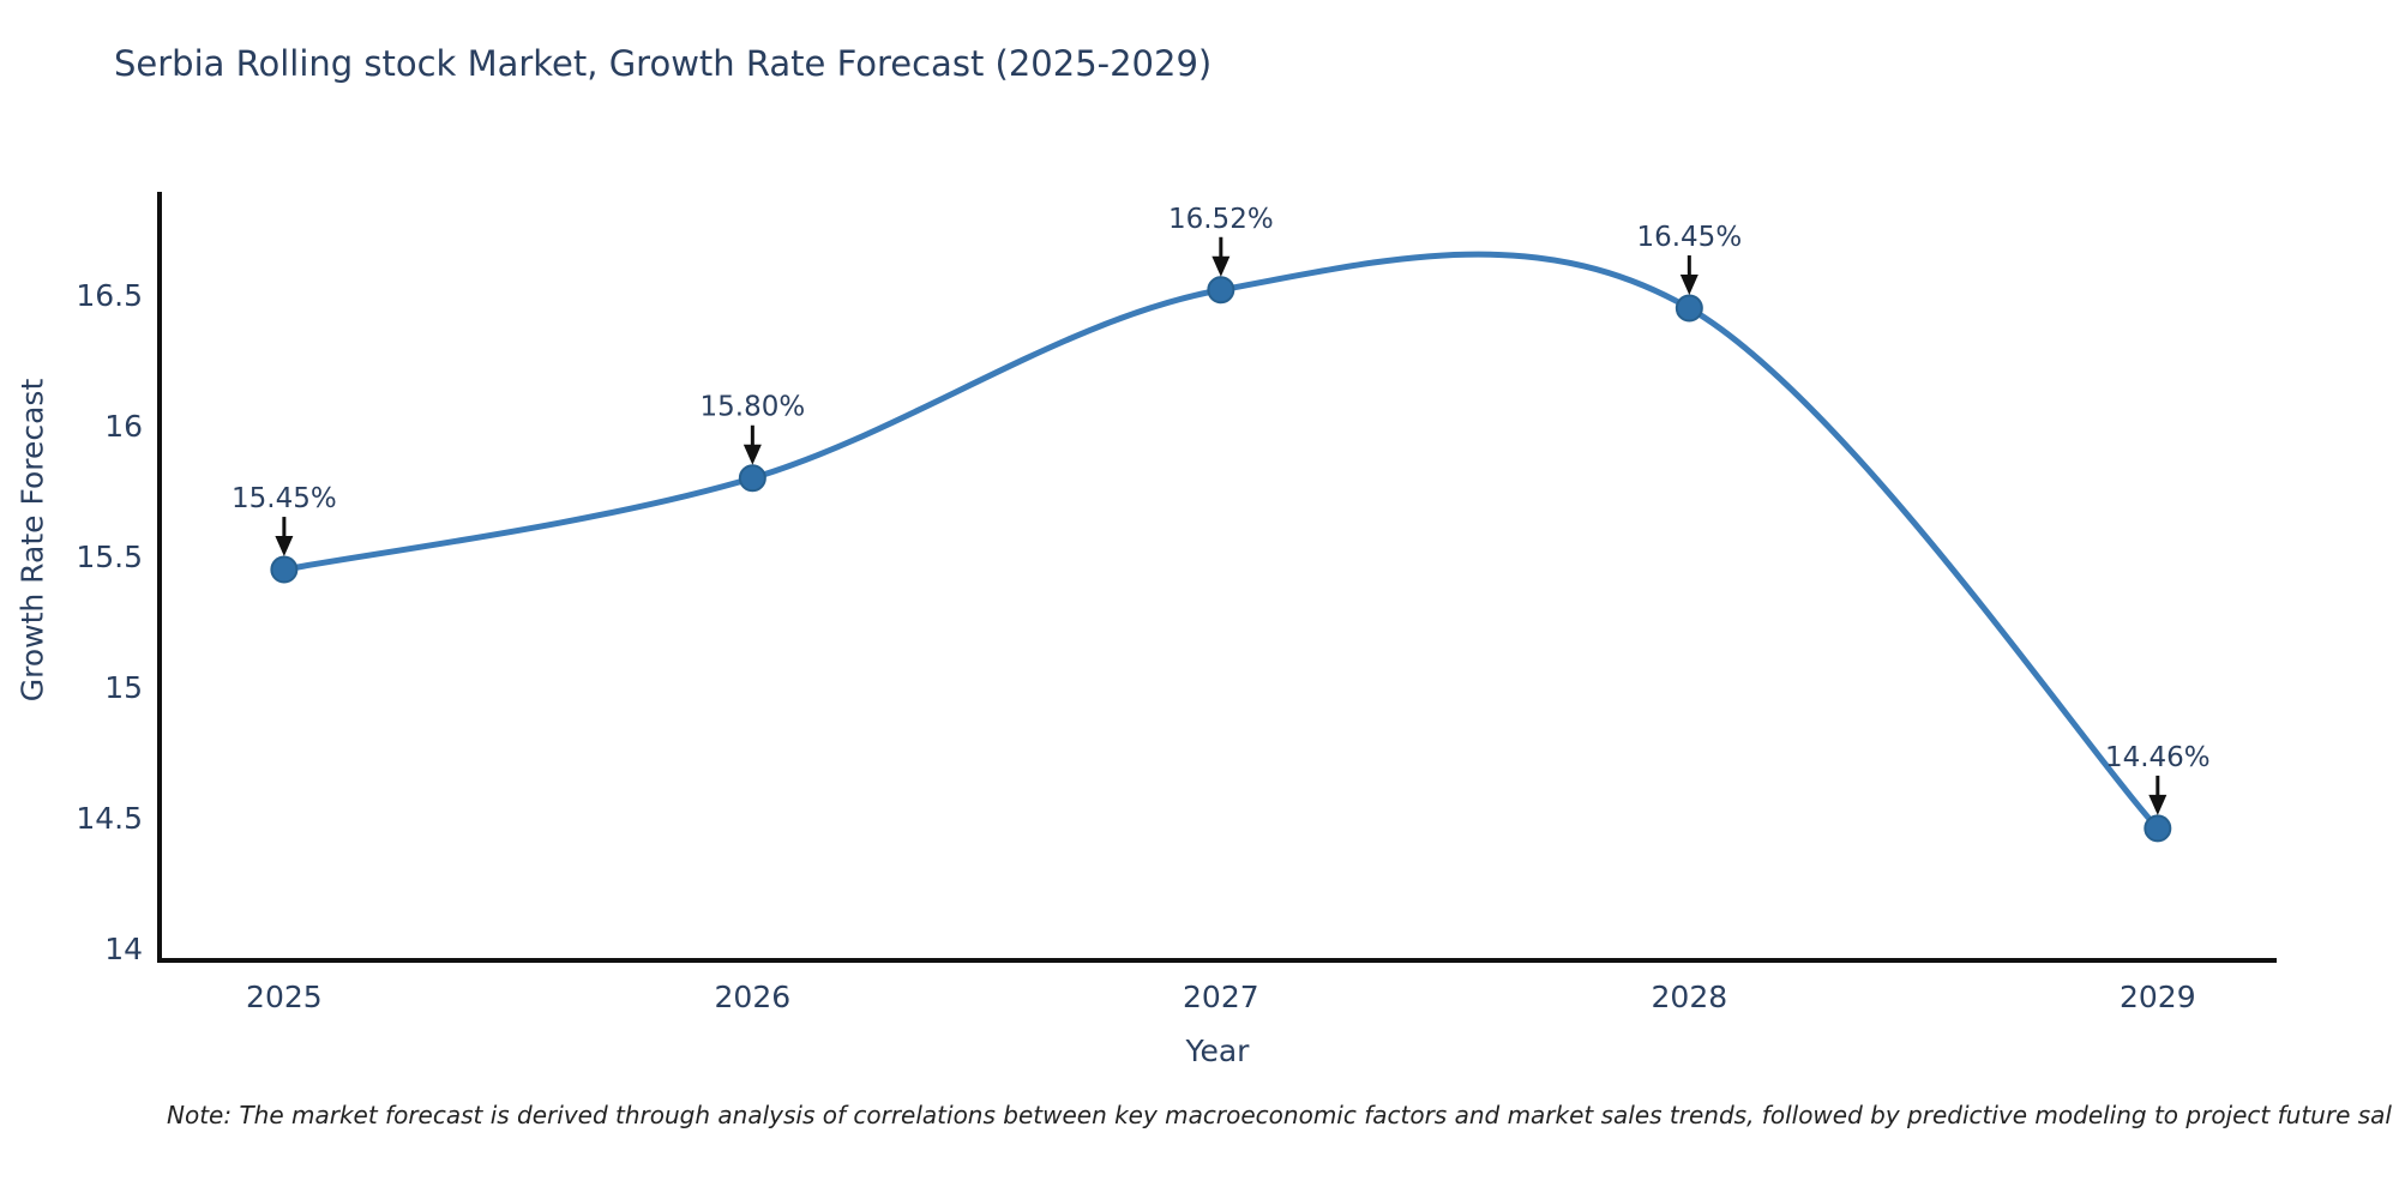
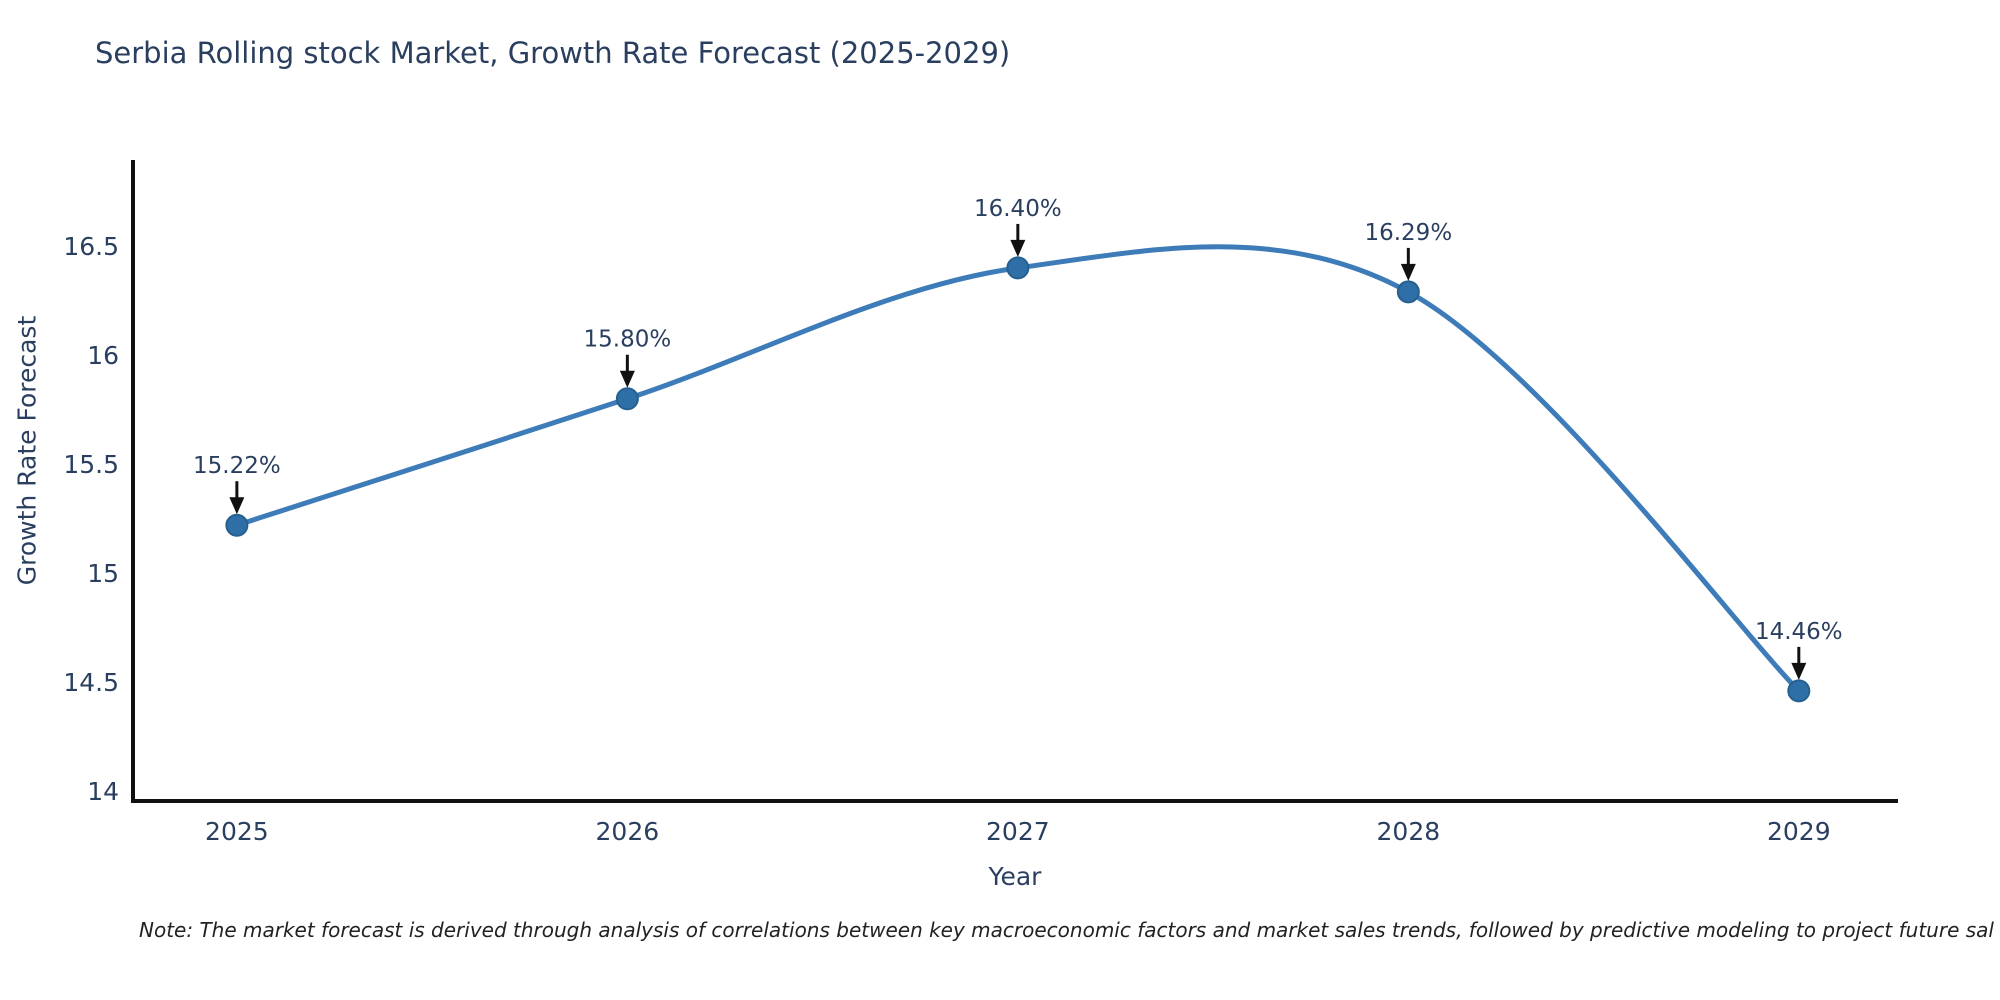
2025: 15.45% -> 15.22%
2027: 16.52% -> 16.40%
2028: 16.45% -> 16.29%
